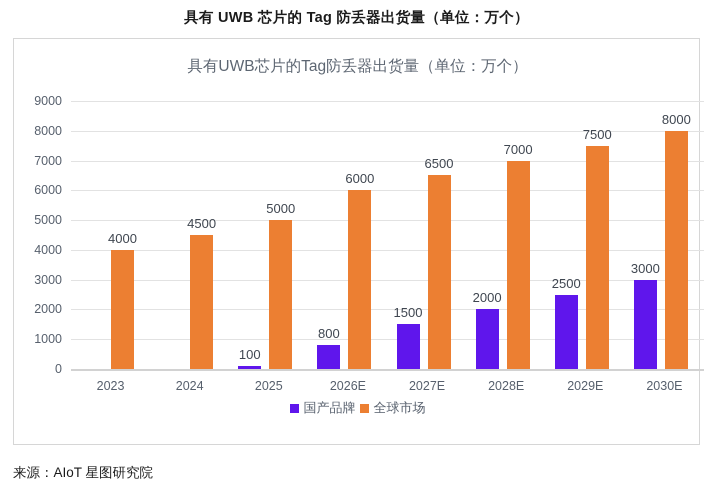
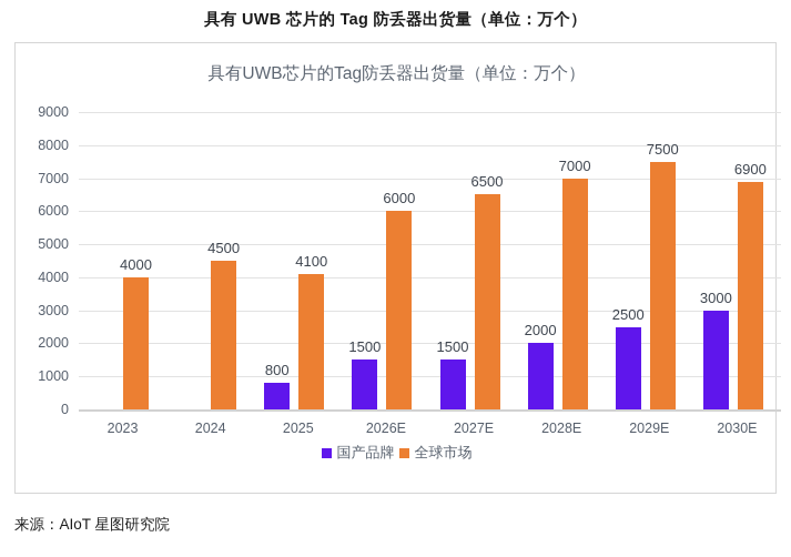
国产品牌/2025: 100 -> 800
全球市场/2025: 5000 -> 4100
国产品牌/2026E: 800 -> 1500
全球市场/2030E: 8000 -> 6900
